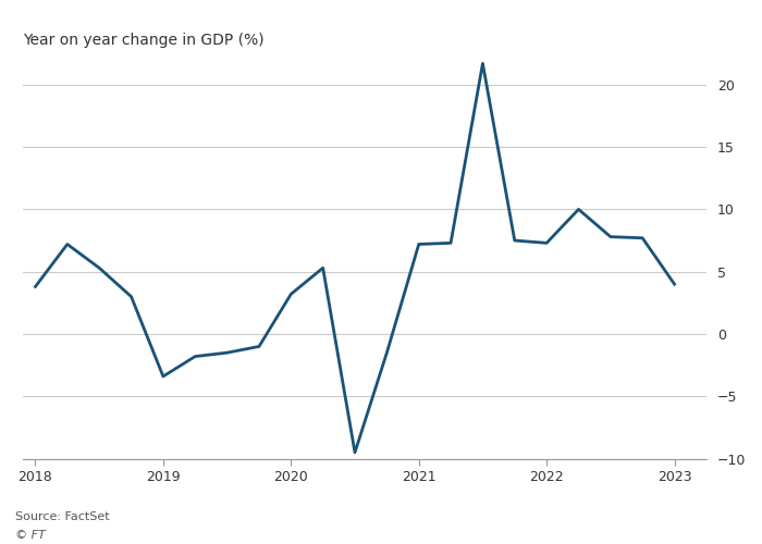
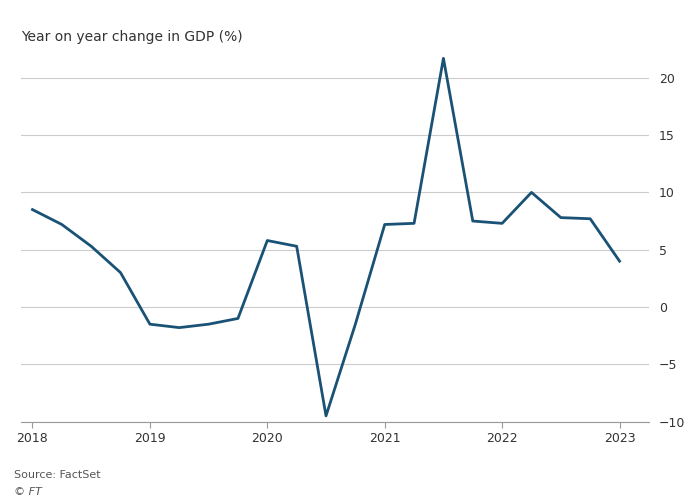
2018: 3.8 -> 8.5
2019: -3.4 -> -1.5
2020: 3.2 -> 5.8
